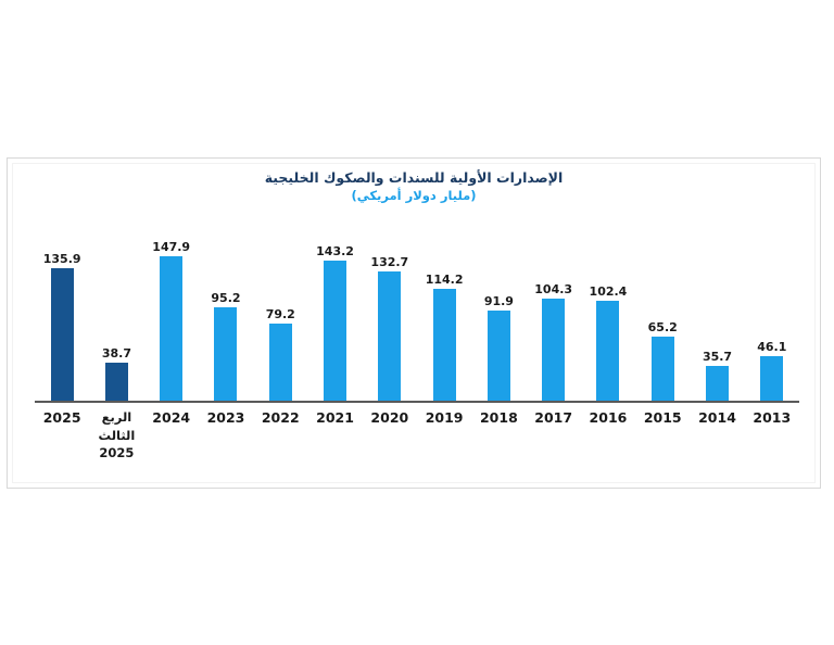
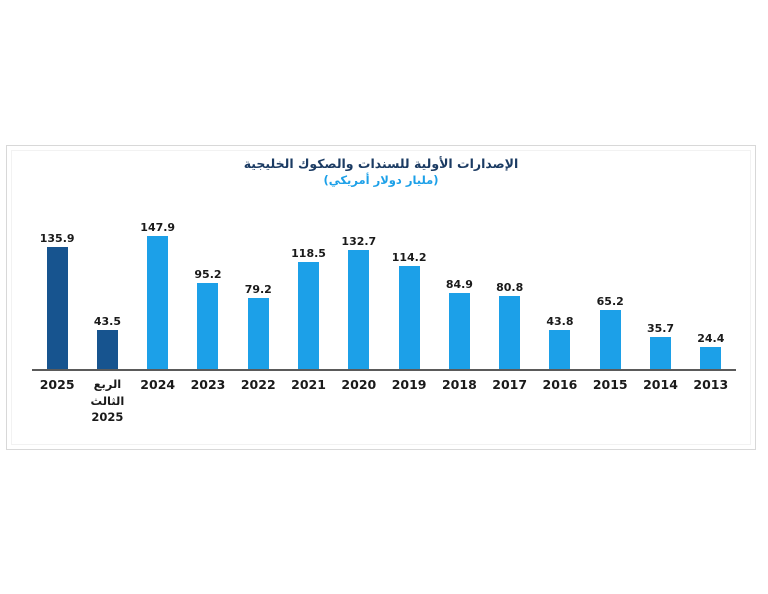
الربع الثالث 2025: 38.7 -> 43.5
2021: 143.2 -> 118.5
2018: 91.9 -> 84.9
2017: 104.3 -> 80.8
2016: 102.4 -> 43.8
2013: 46.1 -> 24.4
